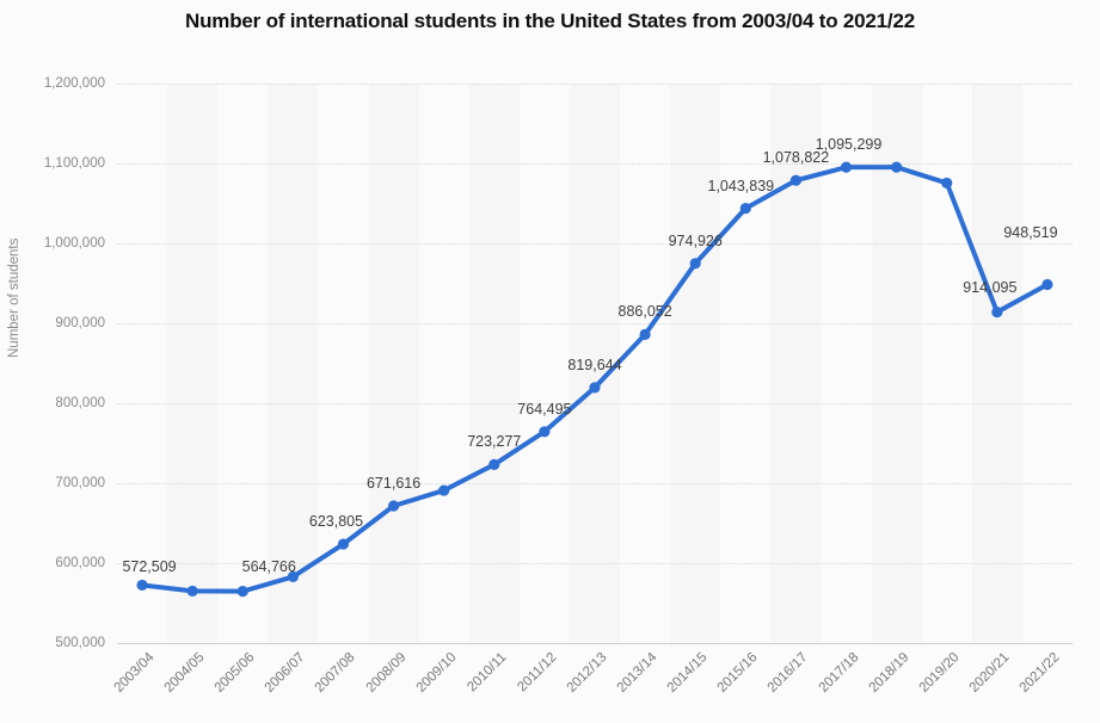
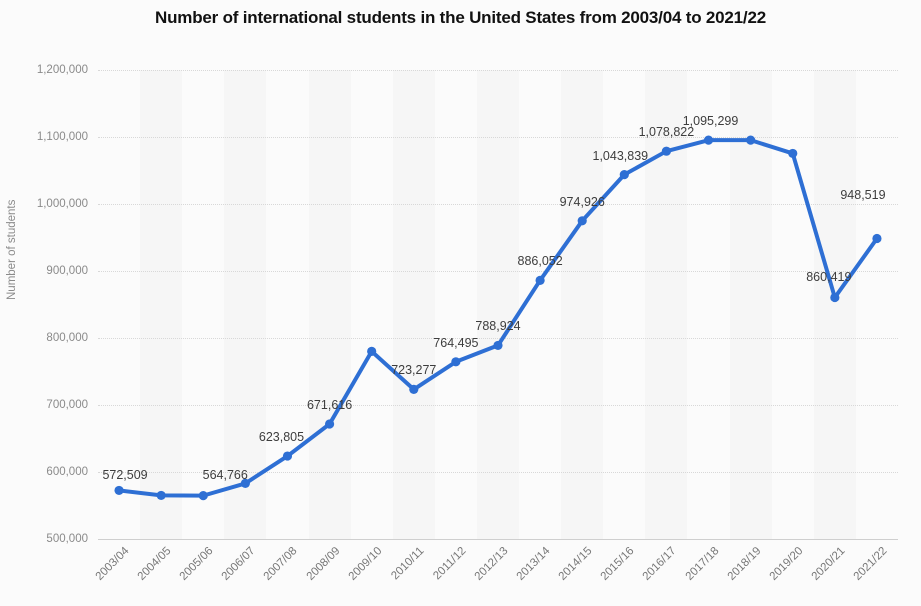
2009/10: 690000 -> 780000
2012/13: 819,644 -> 788,924
2020/21: 914,095 -> 860,419
